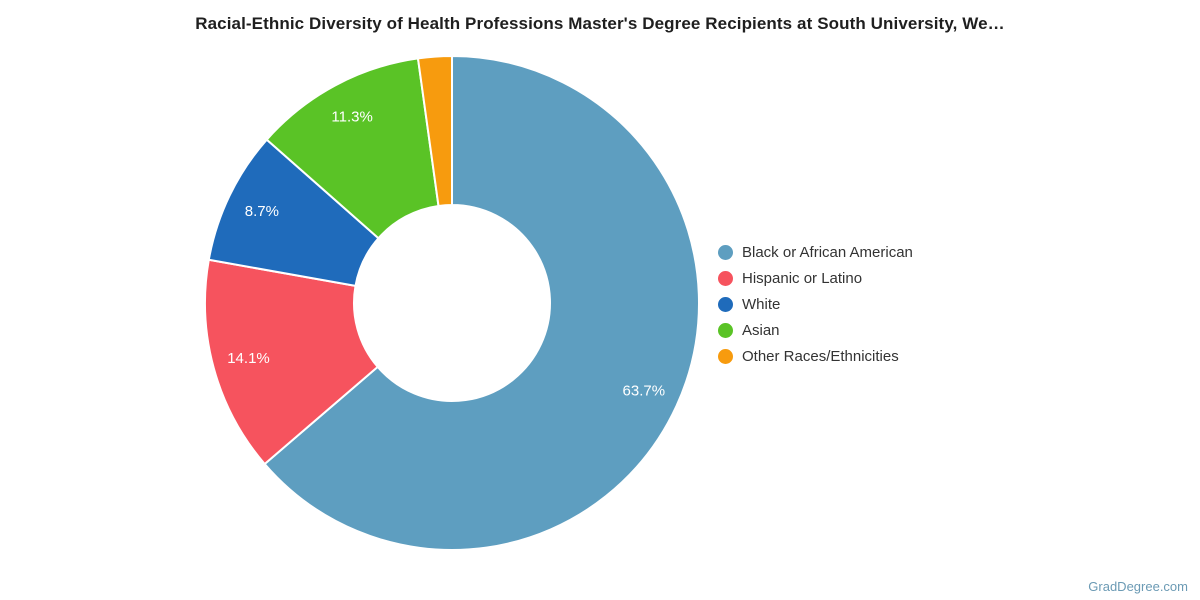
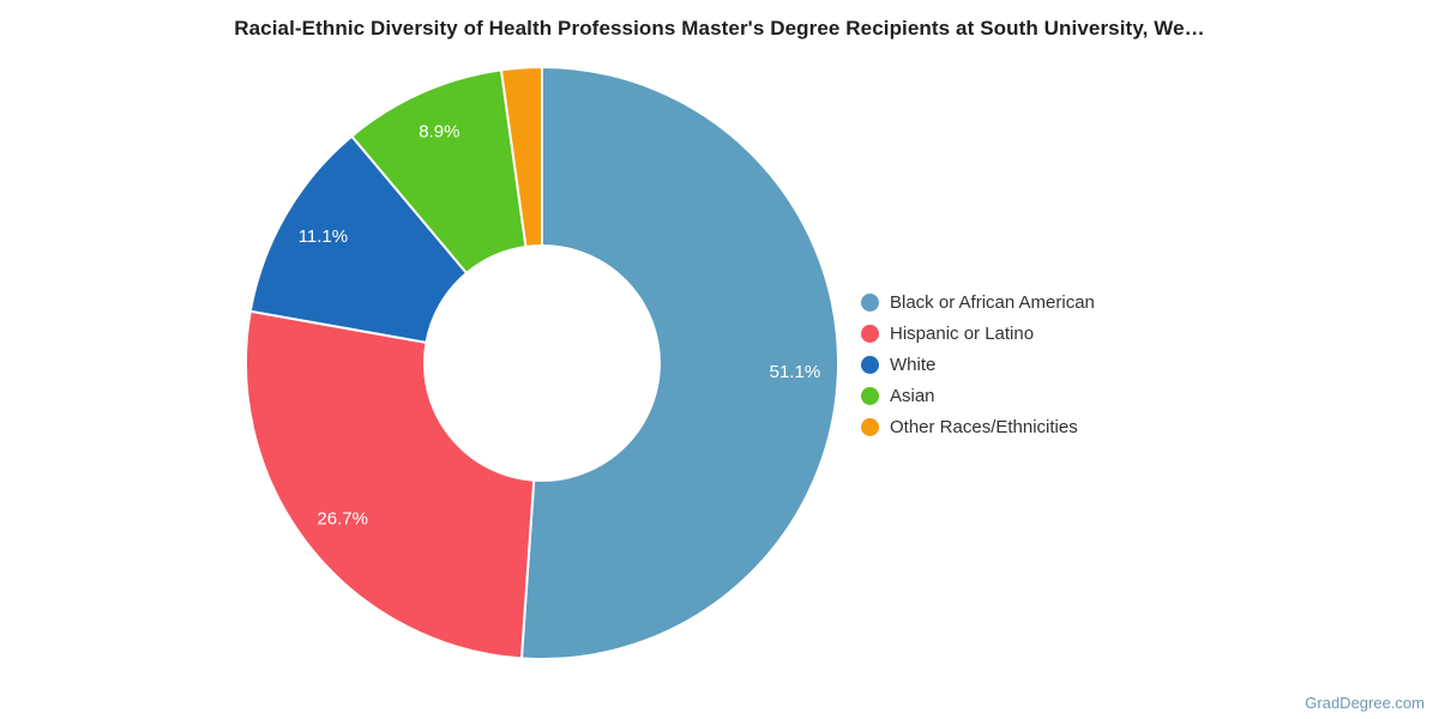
Black or African American: 63.7% -> 51.1%
Hispanic or Latino: 14.1% -> 26.7%
White: 8.7% -> 11.1%
Asian: 11.3% -> 8.9%
